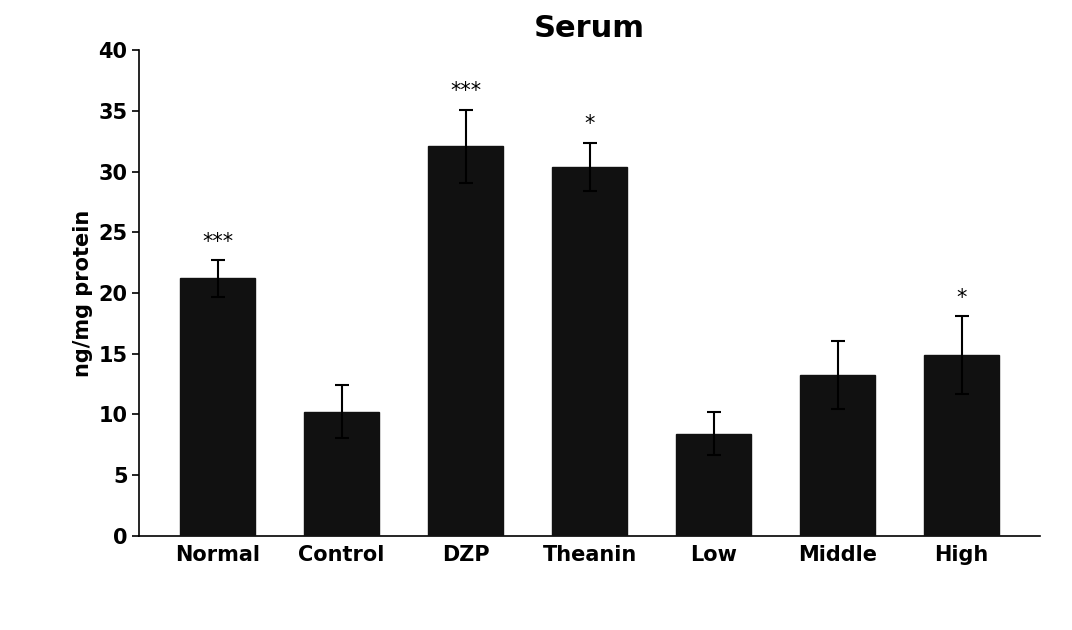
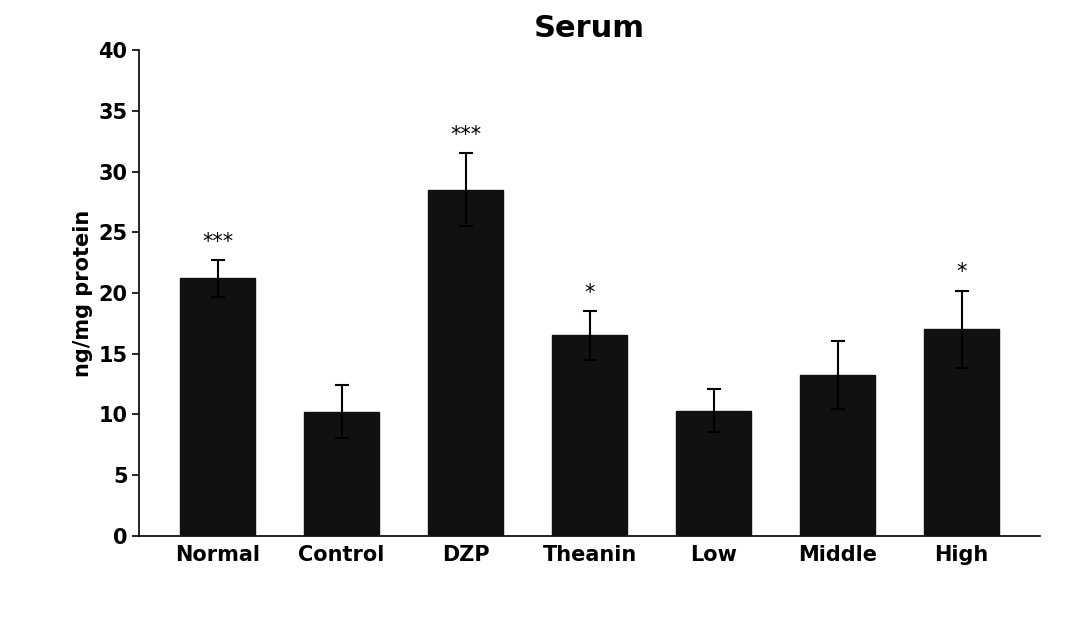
DZP: 32.1 -> 28.5
Theanin: 30.4 -> 16.5
Low: 8.4 -> 10.3
High: 14.9 -> 17.0
